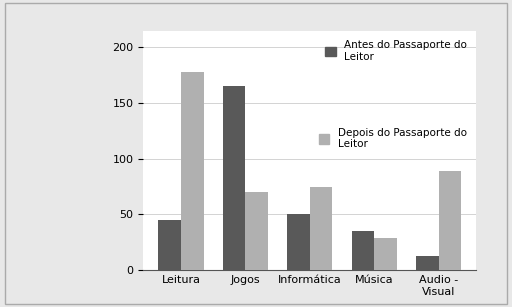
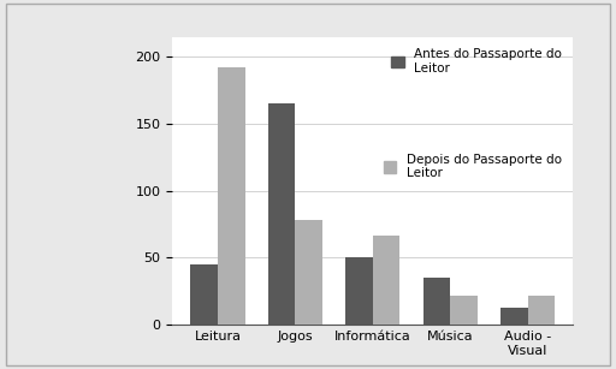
Depois do Passaporte do Leitor/Leitura: 178 -> 192
Depois do Passaporte do Leitor/Jogos: 70 -> 78
Depois do Passaporte do Leitor/Informática: 75 -> 67
Depois do Passaporte do Leitor/Música: 29 -> 22
Depois do Passaporte do Leitor/Audio - Visual: 89 -> 22
